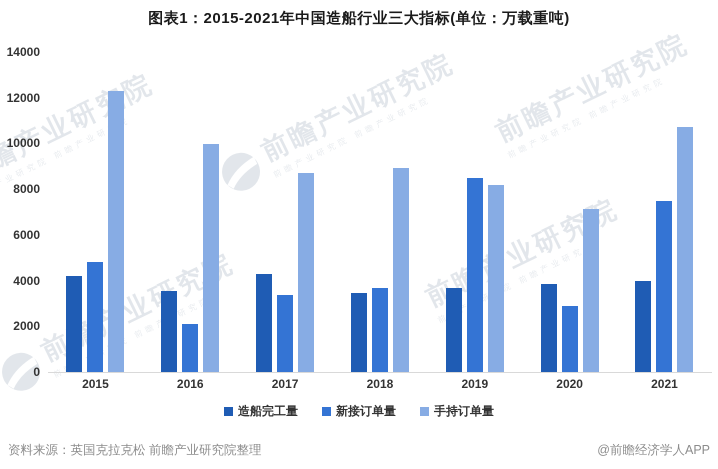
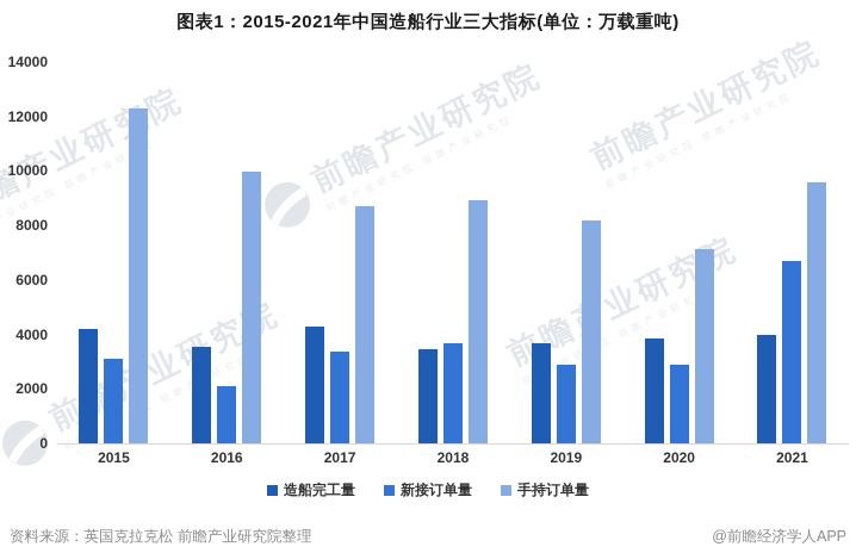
新接订单量/2015: 4800 -> 3100
新接订单量/2019: 8500 -> 2900
新接订单量/2021: 7500 -> 6700
手持订单量/2021: 10700 -> 9600
